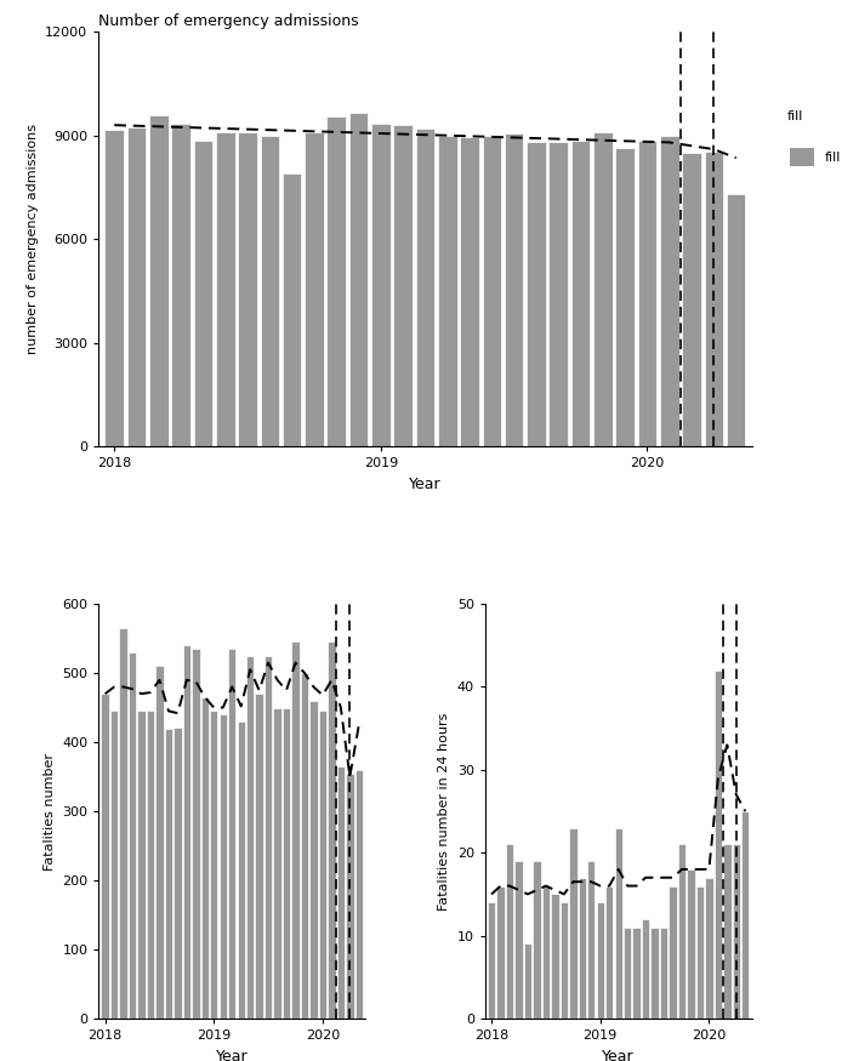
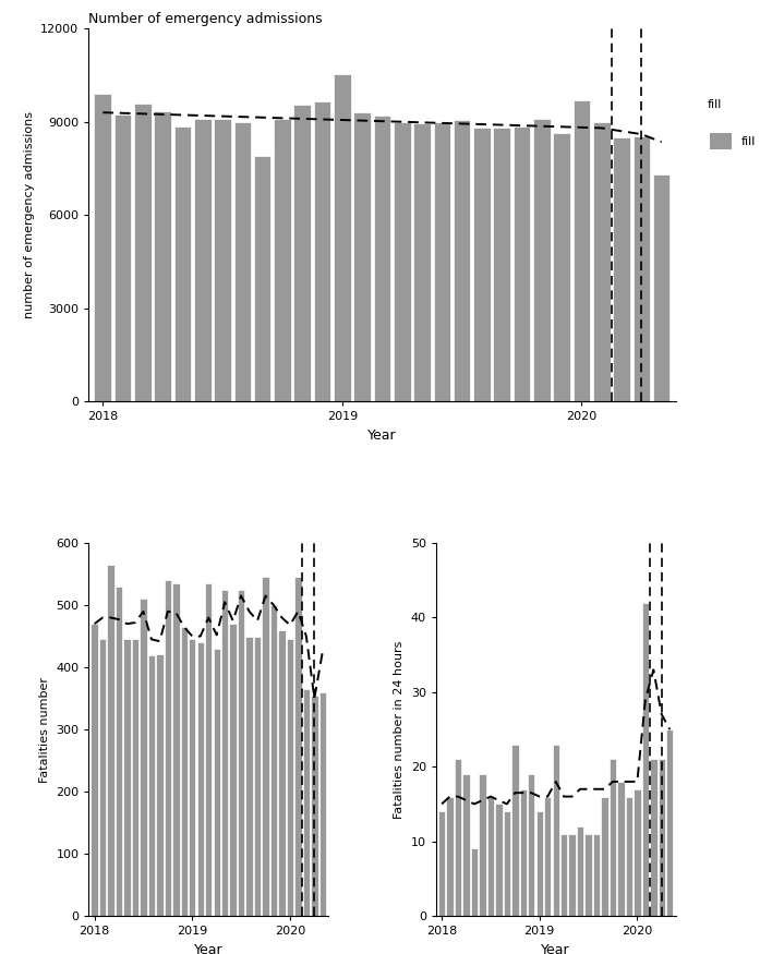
Number of emergency admissions/fill/2018: 9150 -> 9900
Number of emergency admissions/fill/2019: 9350 -> 10550
Number of emergency admissions/fill/2020: 8850 -> 9700
